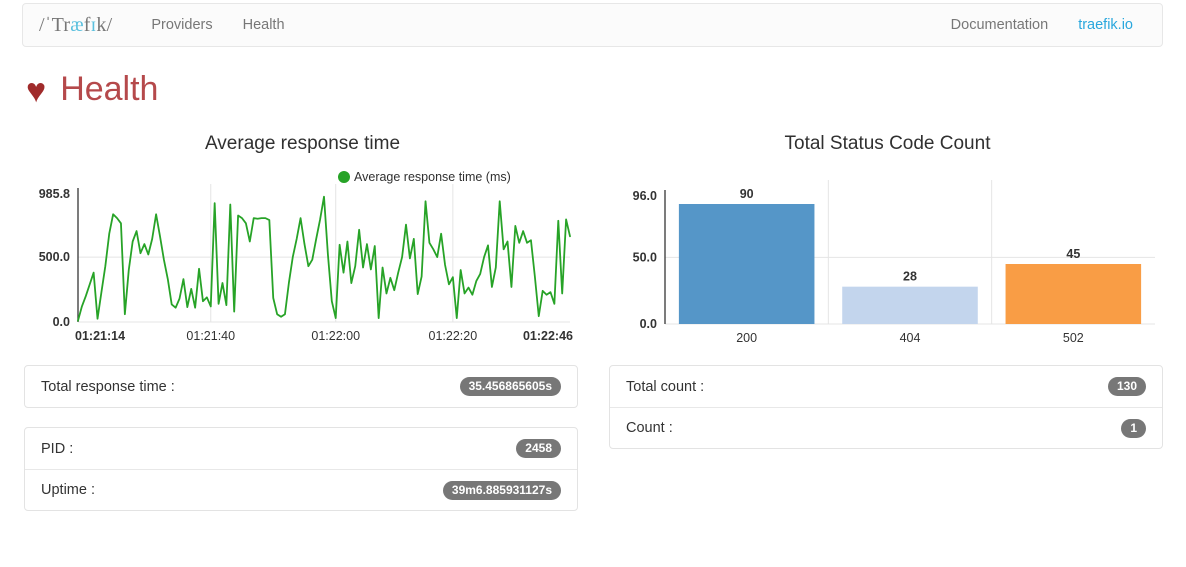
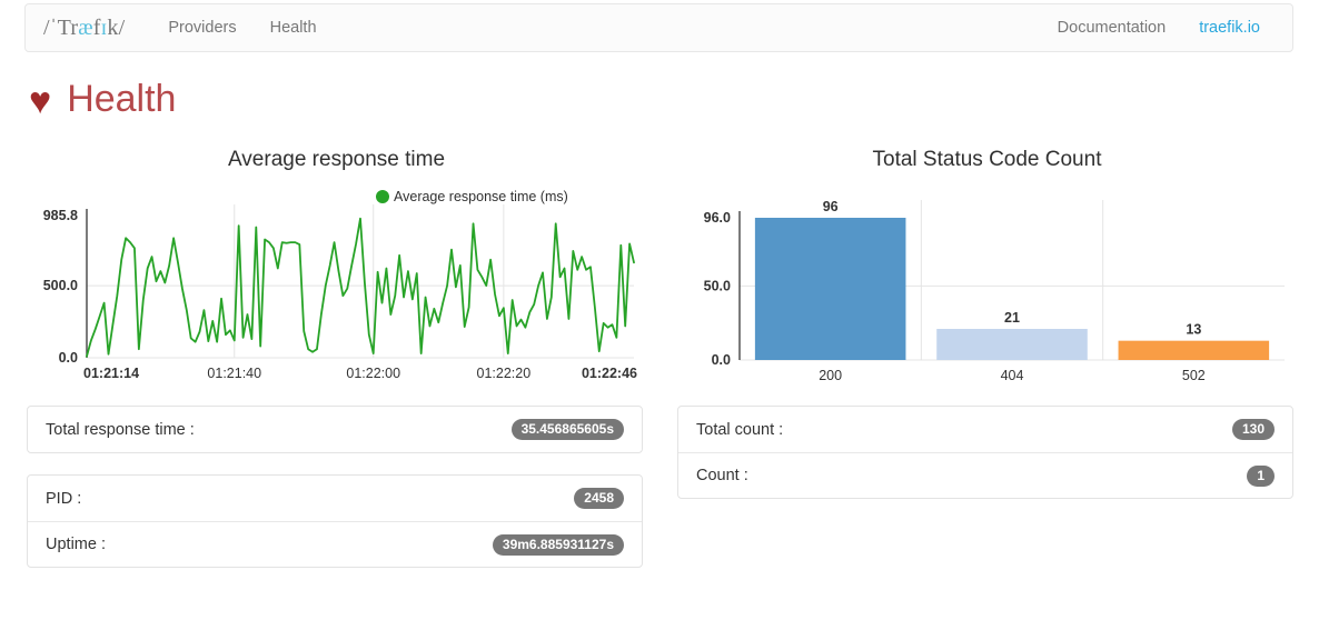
Total Status Code Count/200: 90 -> 96
Total Status Code Count/404: 28 -> 21
Total Status Code Count/502: 45 -> 13
